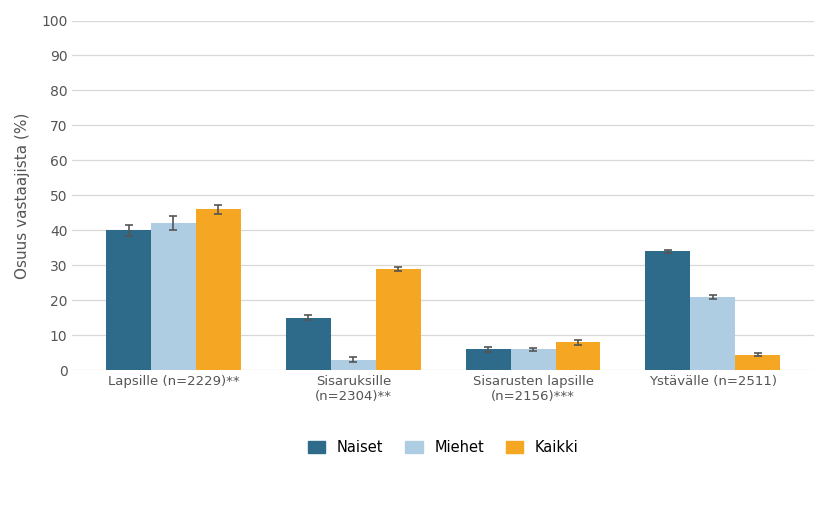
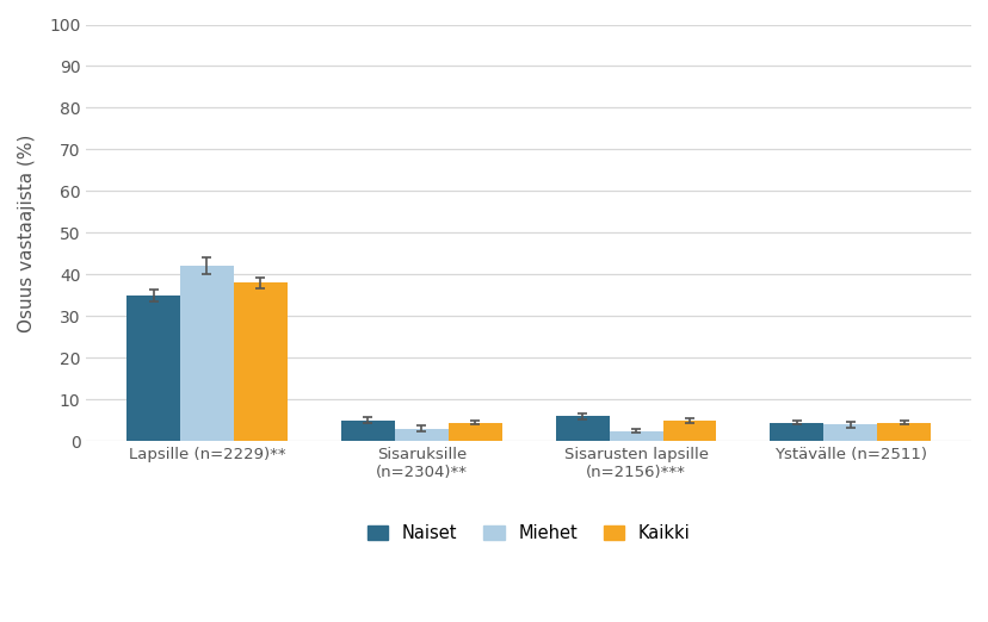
Naiset/Lapsille (n=2229)**: 40.0 -> 35.0
Kaikki/Lapsille (n=2229)**: 46.0 -> 38.0
Naiset/Sisaruksille (n=2304)**: 15.0 -> 5.0
Kaikki/Sisaruksille (n=2304)**: 29.0 -> 4.5
Miehet/Sisarusten lapsille (n=2156)***: 6.0 -> 2.5
Kaikki/Sisarusten lapsille (n=2156)***: 8.0 -> 5.0
Naiset/Ystävälle (n=2511): 34.0 -> 4.5
Miehet/Ystävälle (n=2511): 21.0 -> 4.0
